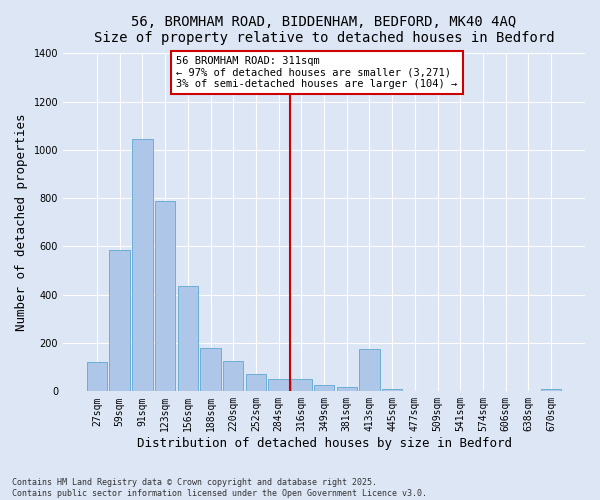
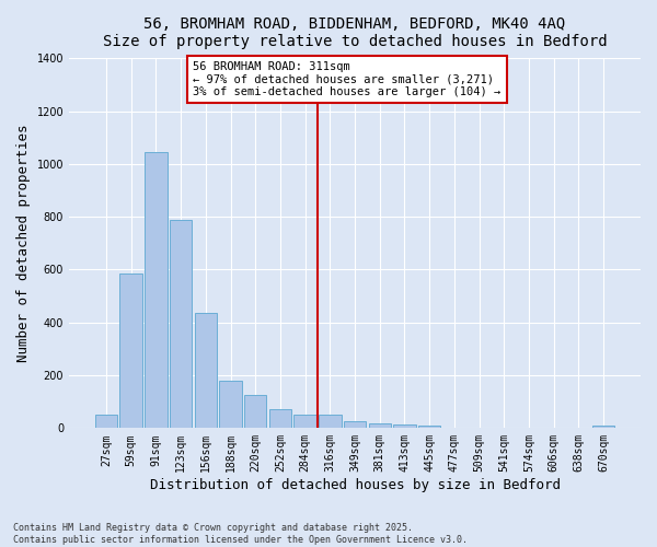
27sqm: 120 -> 50
413sqm: 175 -> 15
